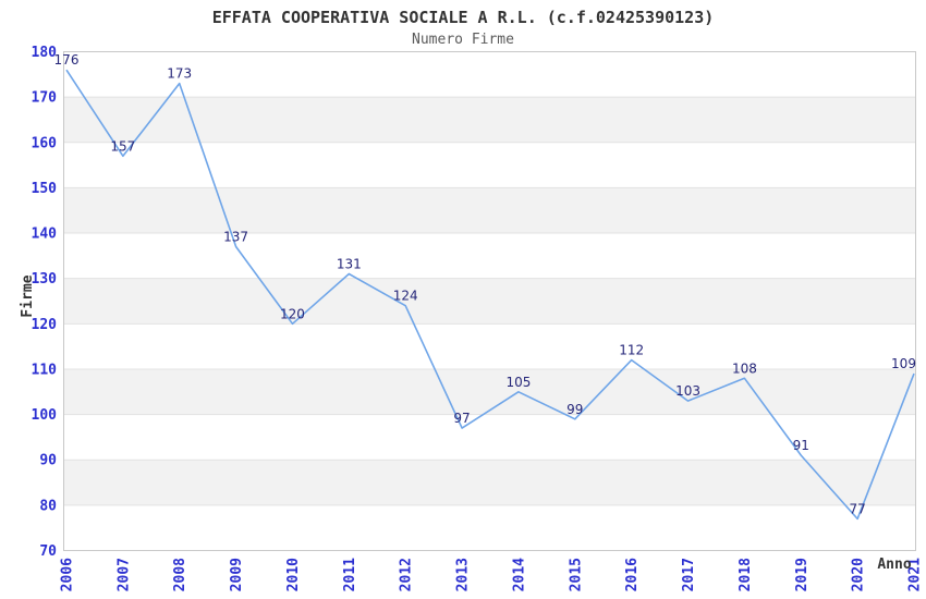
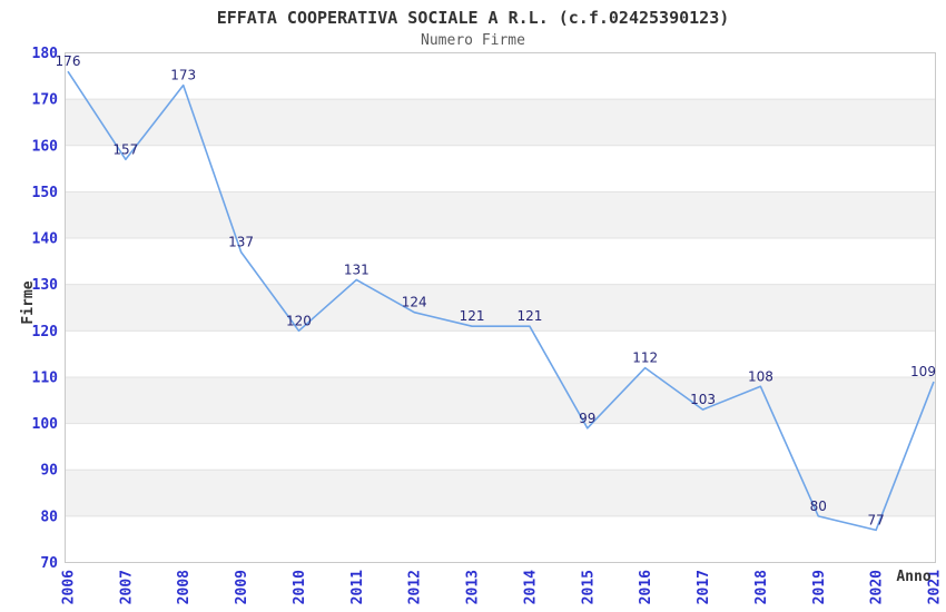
2013: 97 -> 121
2014: 105 -> 121
2019: 91 -> 80
